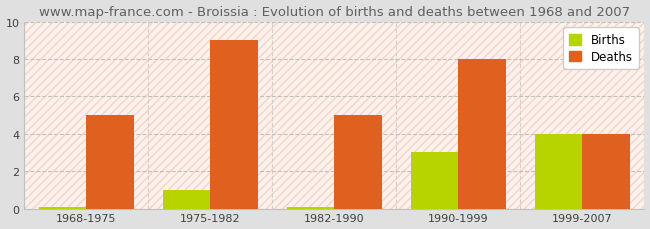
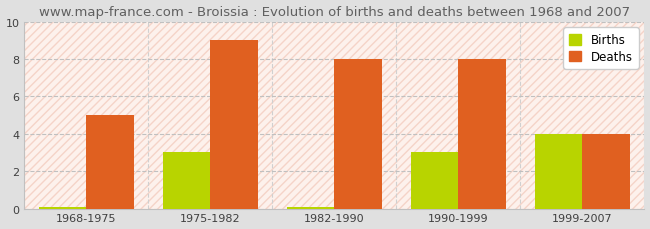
Births/1975-1982: 1.0 -> 3.0
Deaths/1982-1990: 5 -> 8
